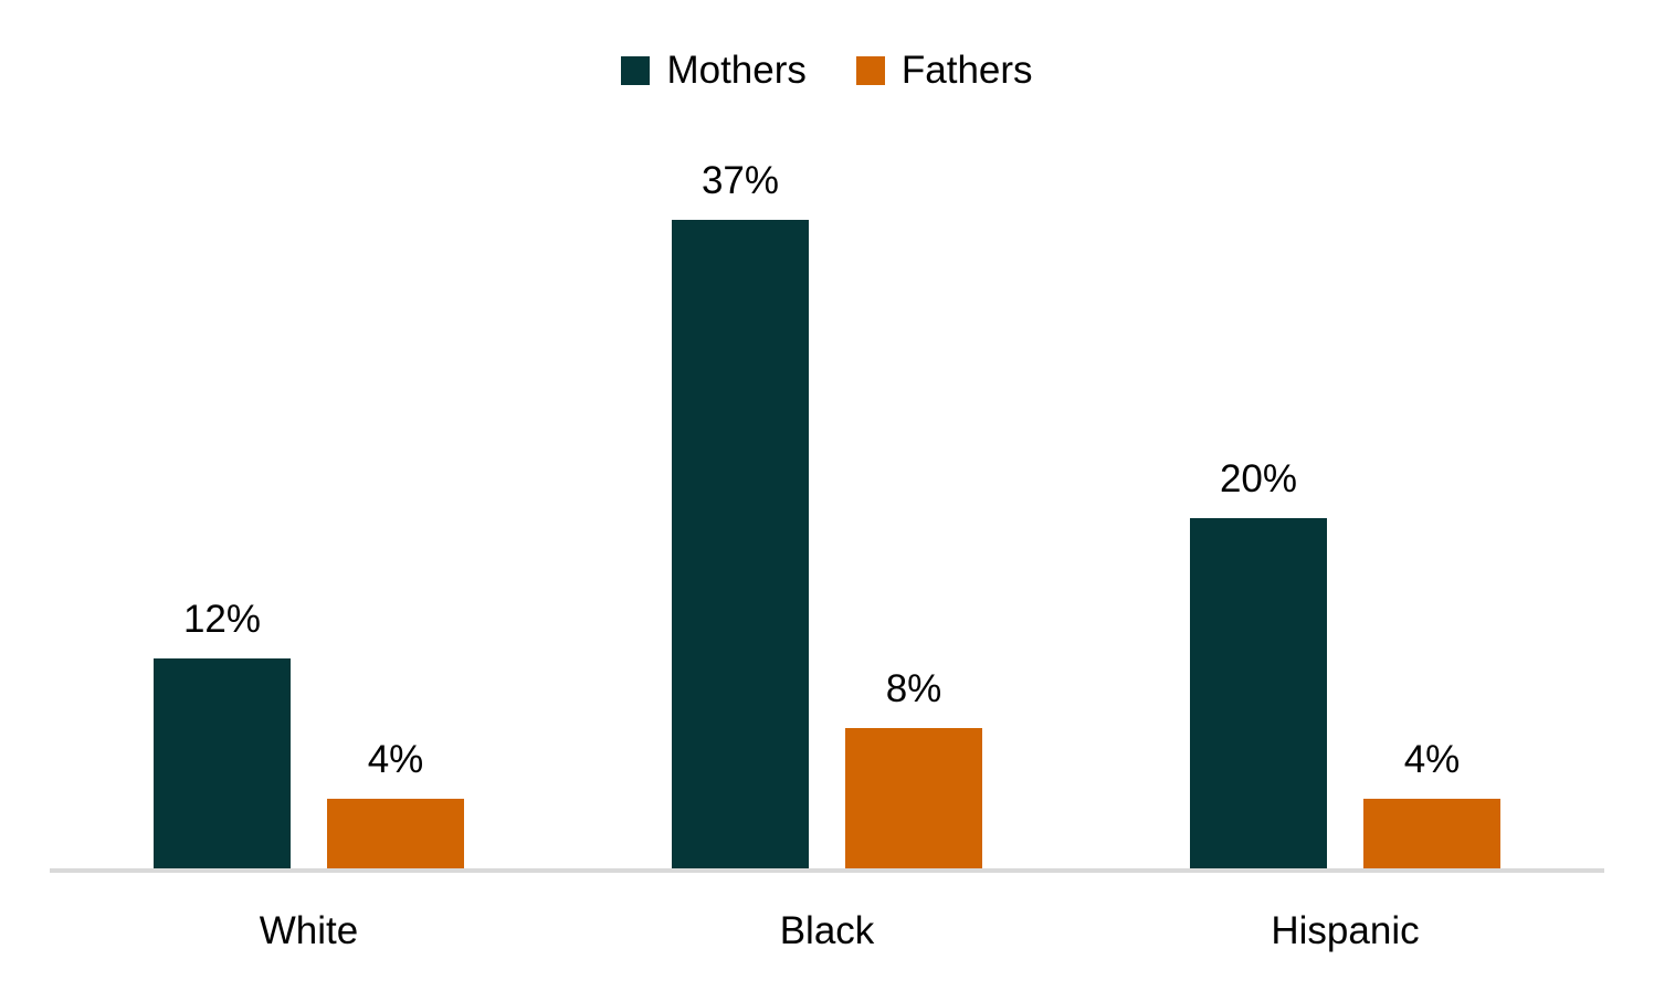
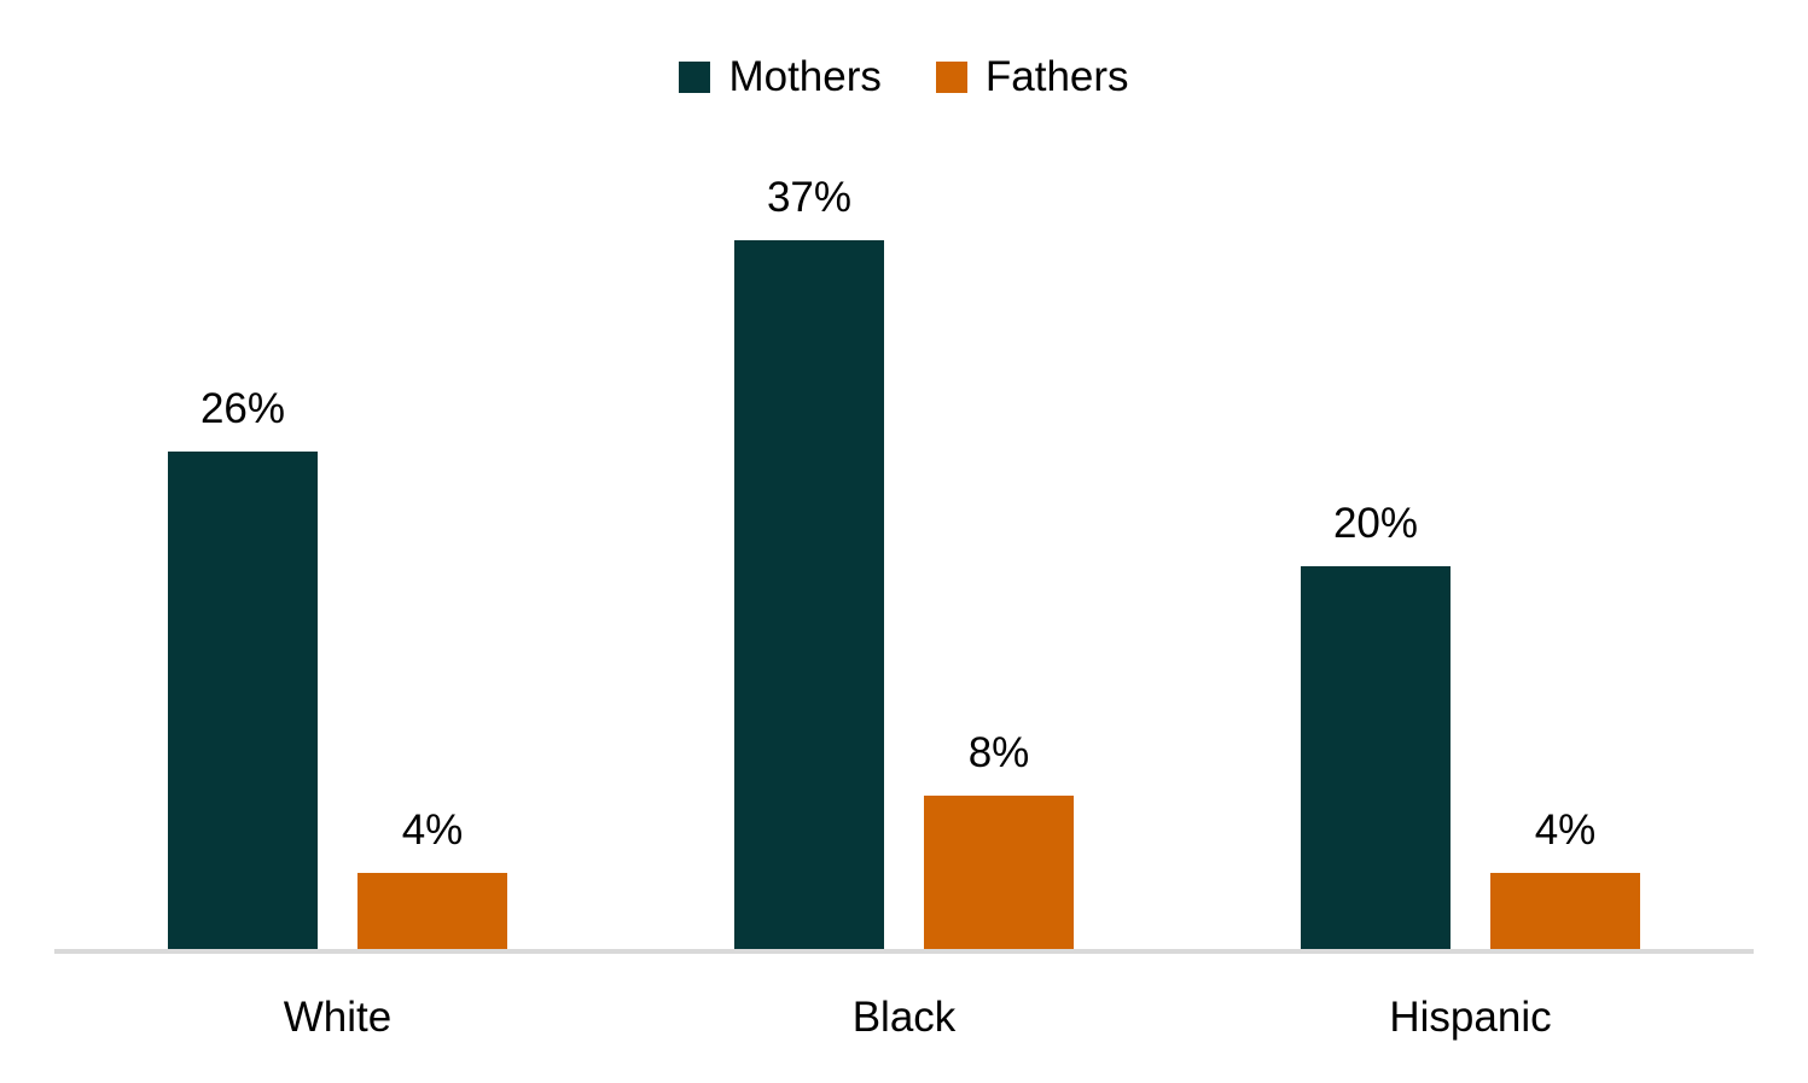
Mothers/White: 12% -> 26%
